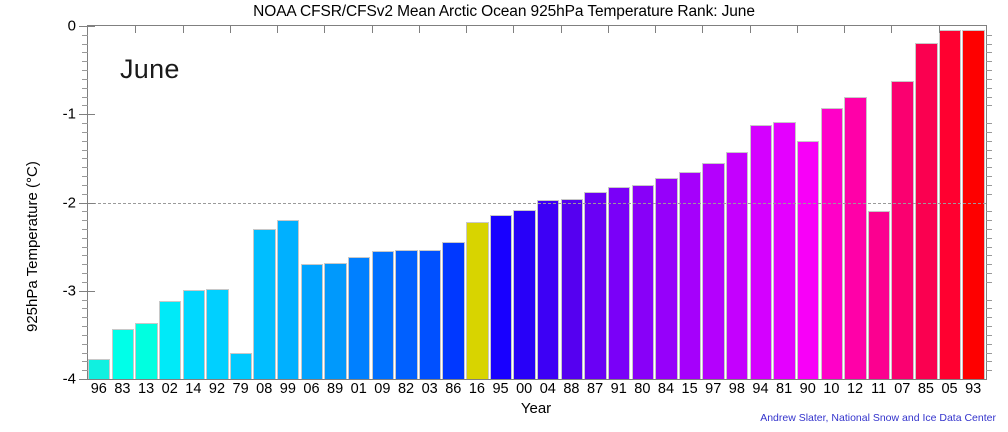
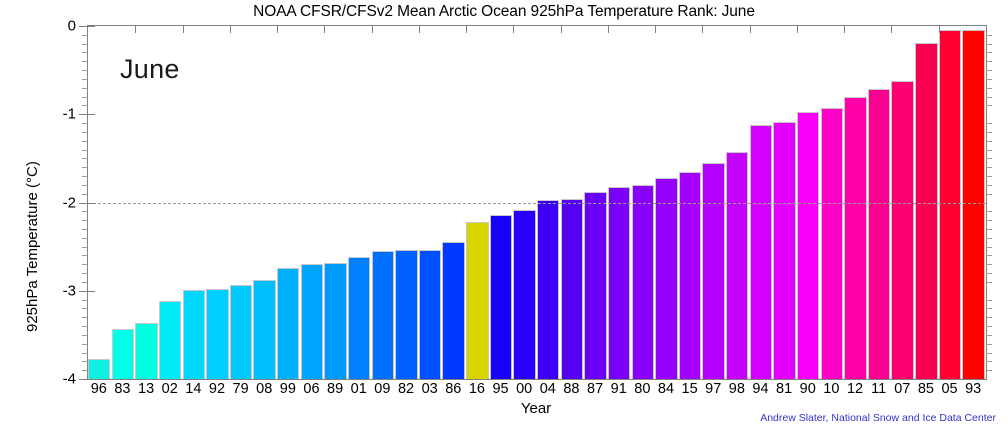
79: -3.7 -> -2.9
08: -2.3 -> -2.9
99: -2.2 -> -2.7
90: -1.3 -> -1.0
11: -2.1 -> -0.7
